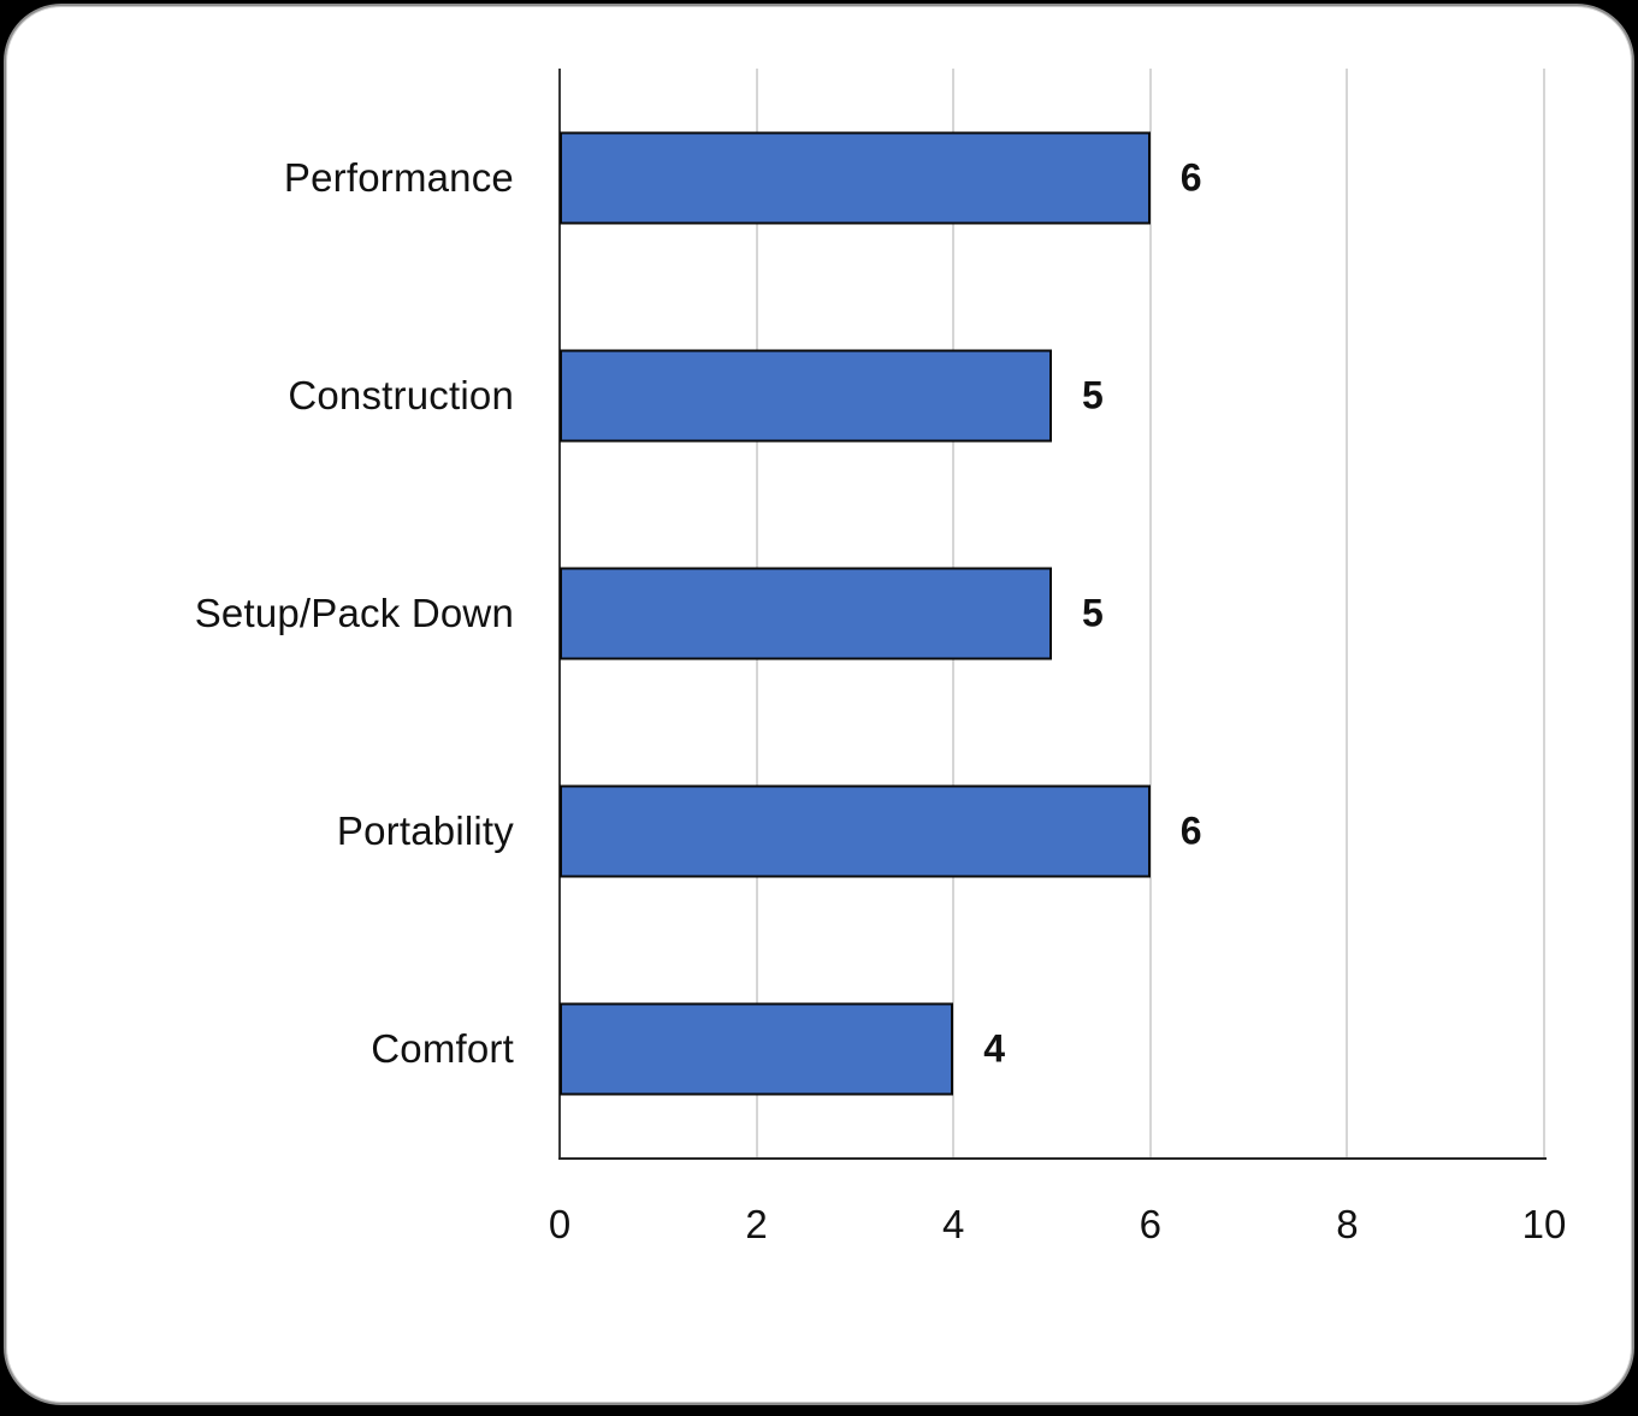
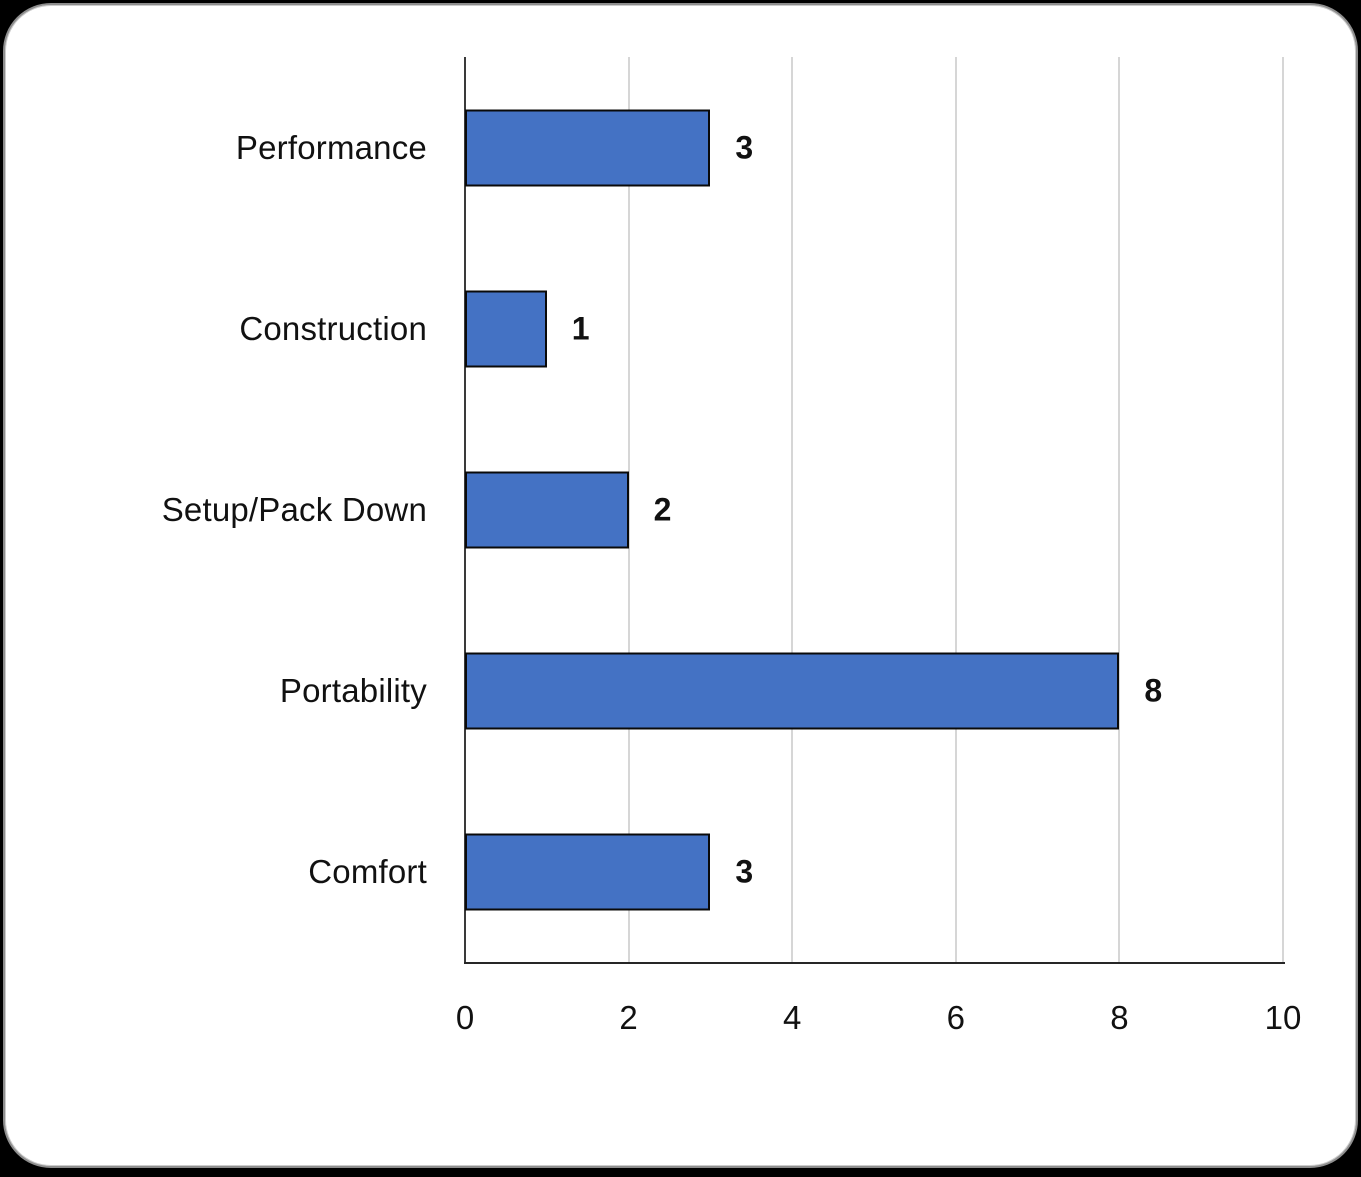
Performance: 6 -> 3
Construction: 5 -> 1
Setup/Pack Down: 5 -> 2
Portability: 6 -> 8
Comfort: 4 -> 3
